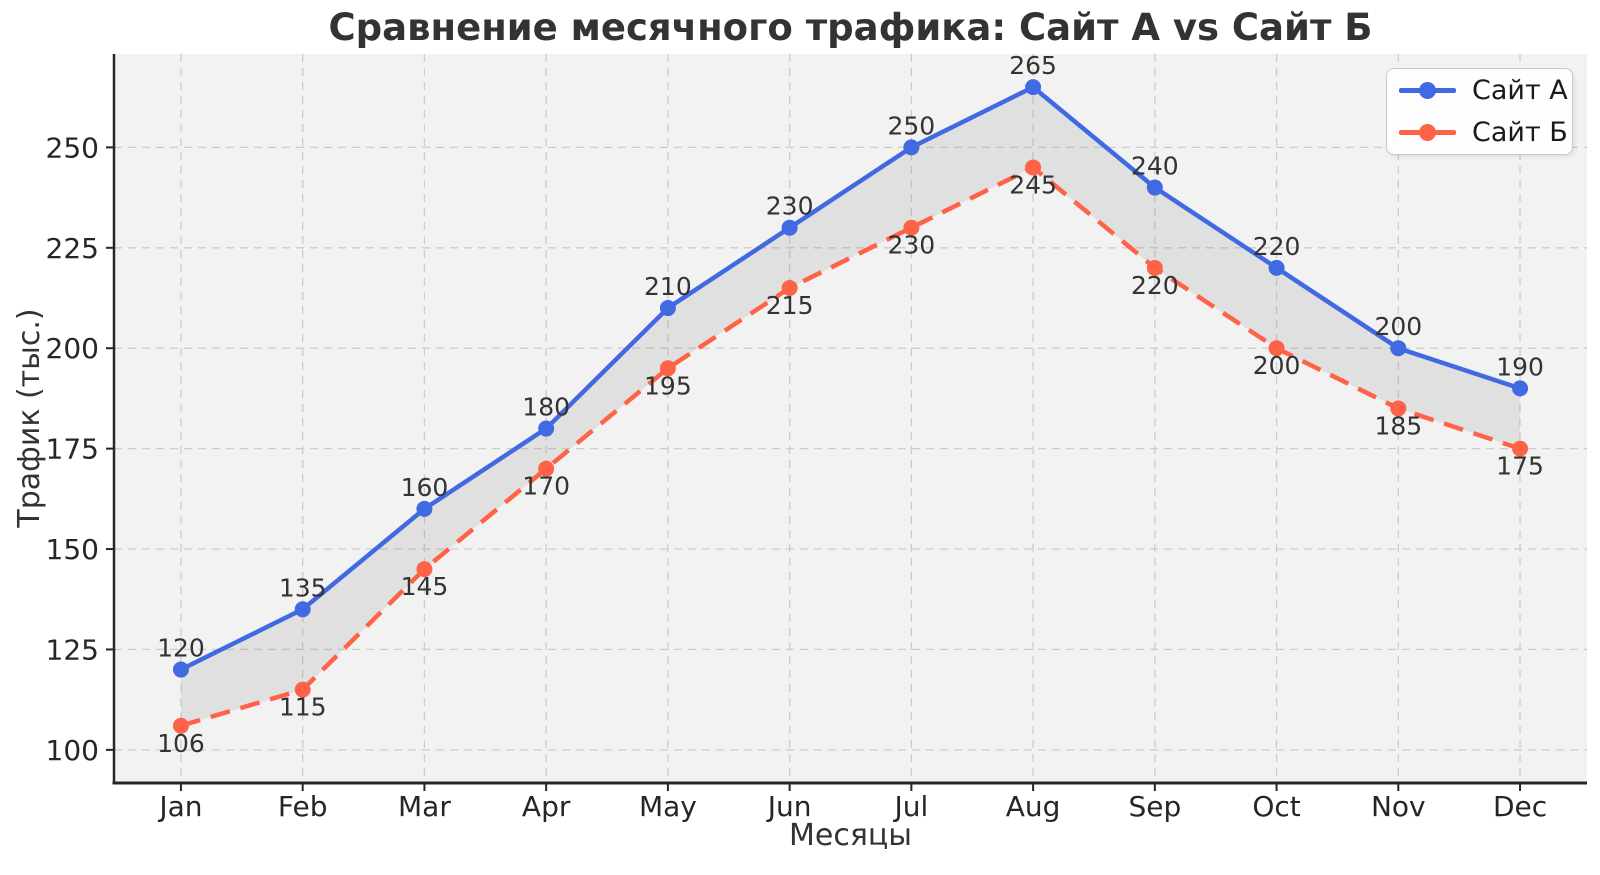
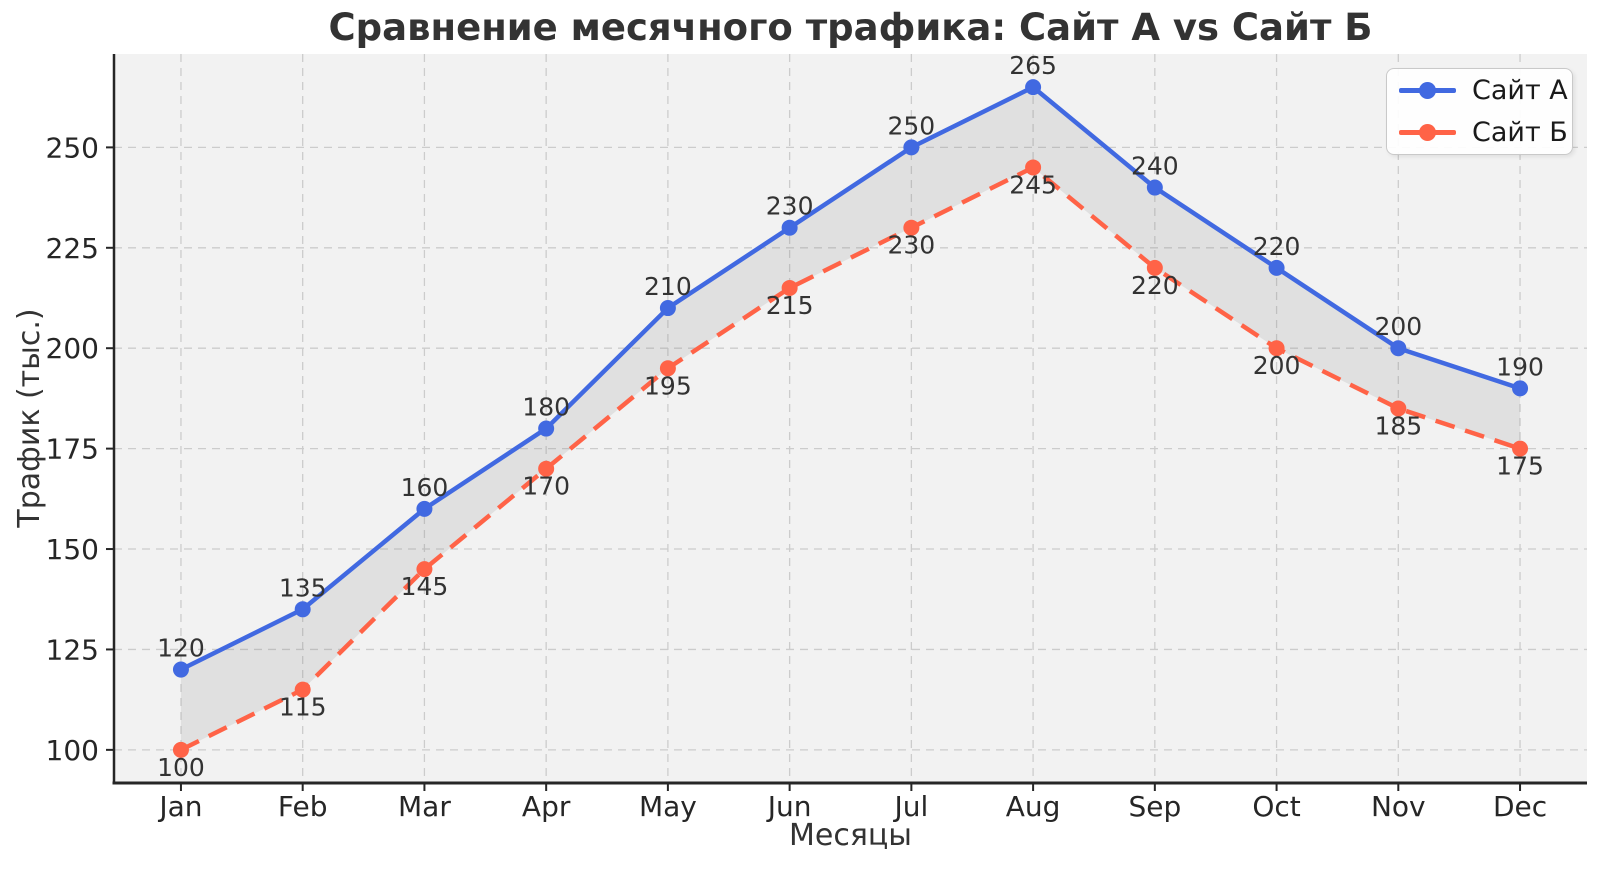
Сайт Б/Jan: 106 -> 100
